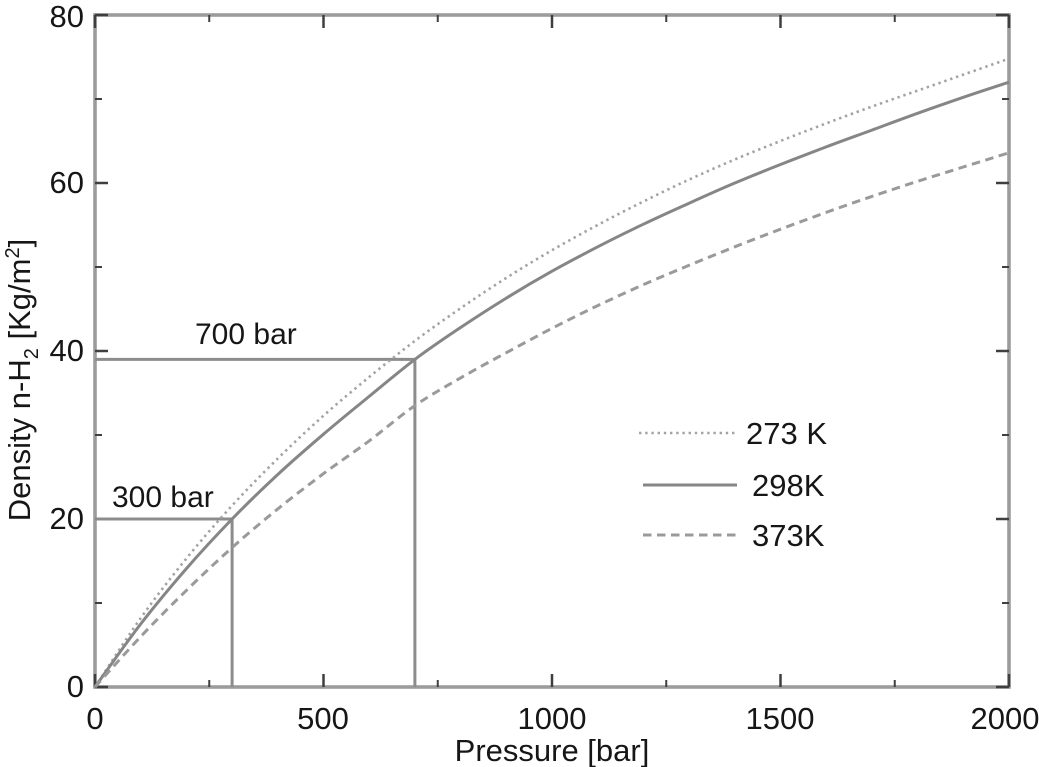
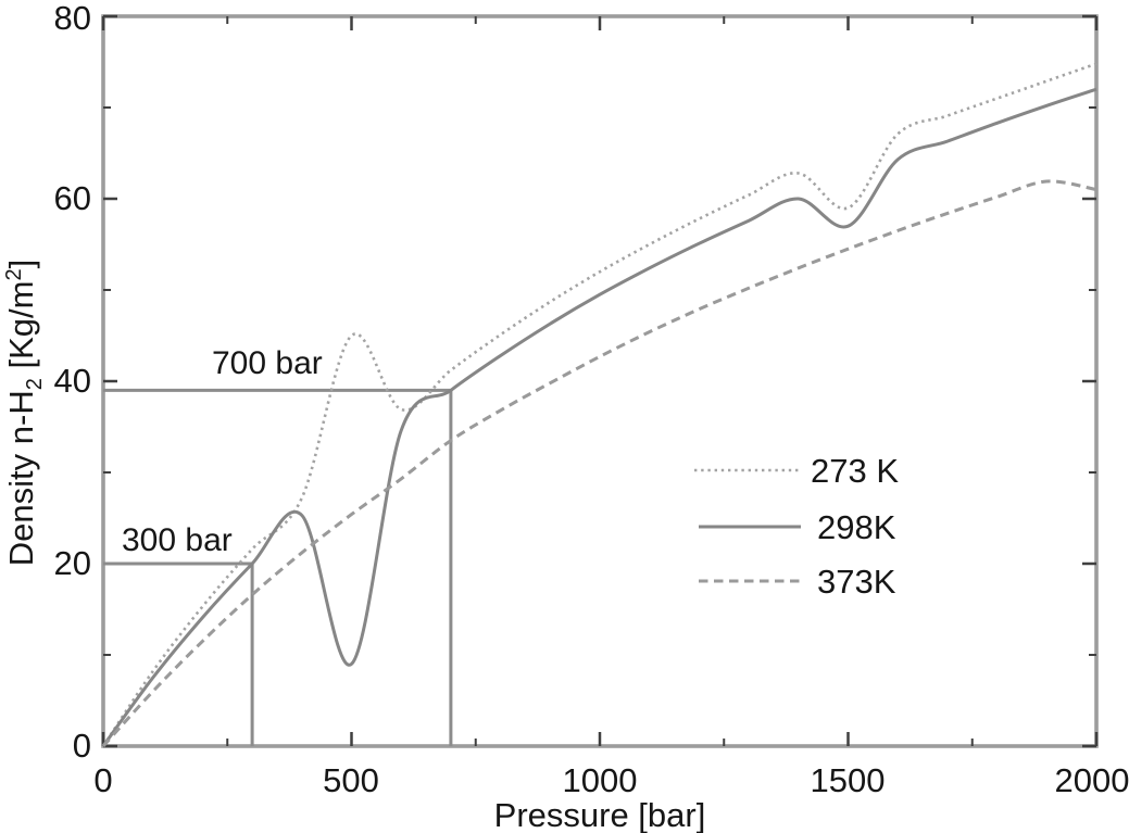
273 K/500: 32 -> 45
298K/500: 30 -> 9
273 K/1500: 65 -> 59
298K/1500: 62 -> 57
373K/2000: 64 -> 61
